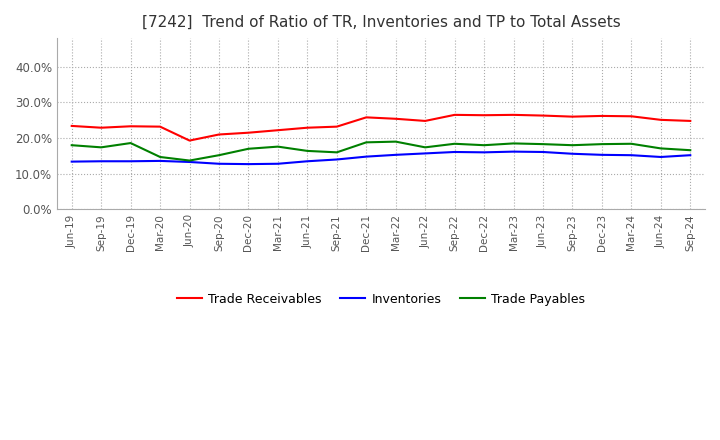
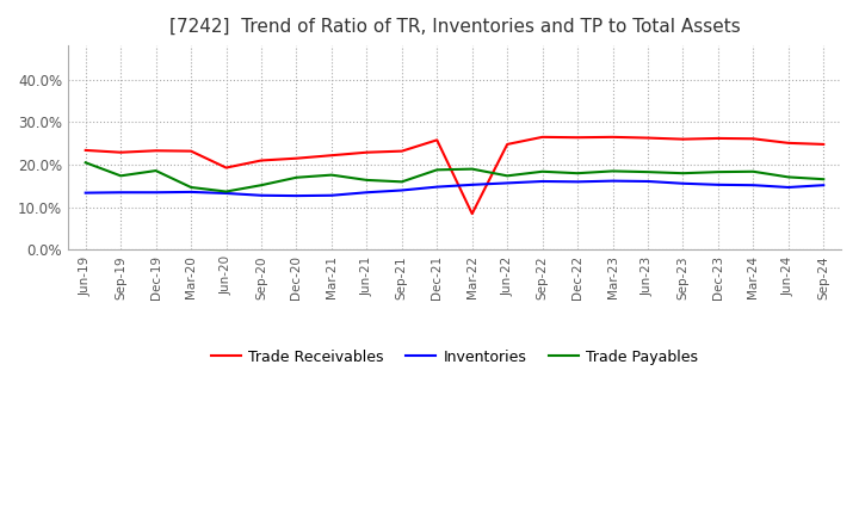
Trade Payables/Jun-19: 18.0% -> 20.5%
Trade Receivables/Mar-22: 25.4% -> 8.5%
